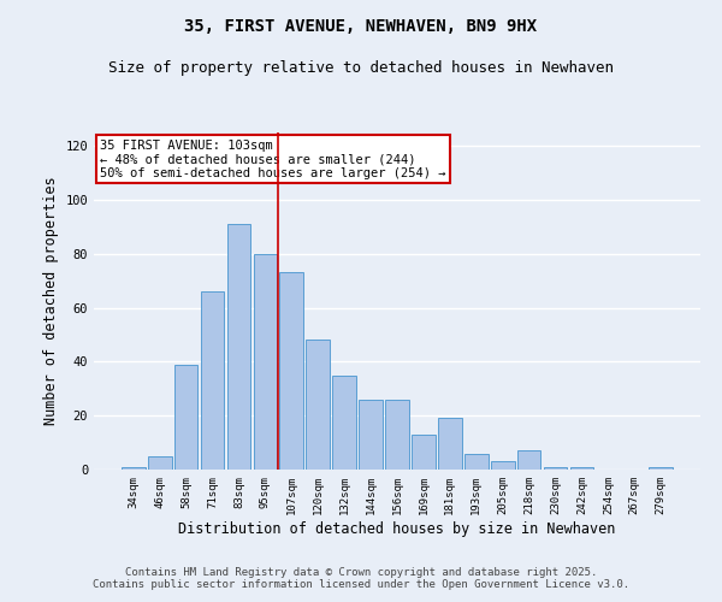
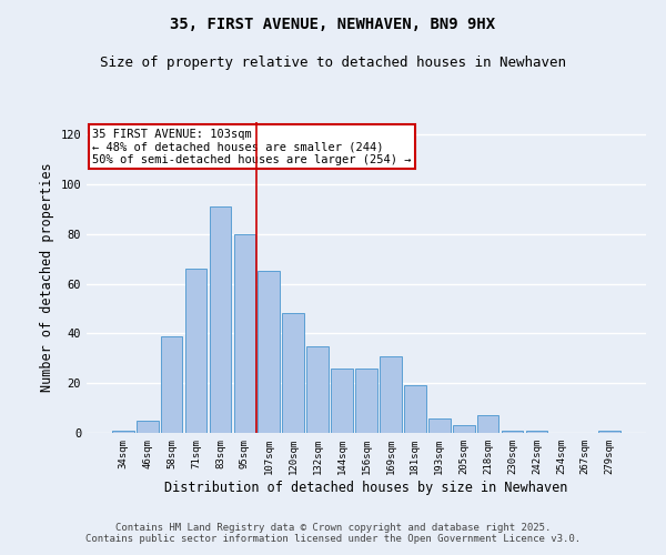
107sqm: 73 -> 65
169sqm: 13 -> 31
